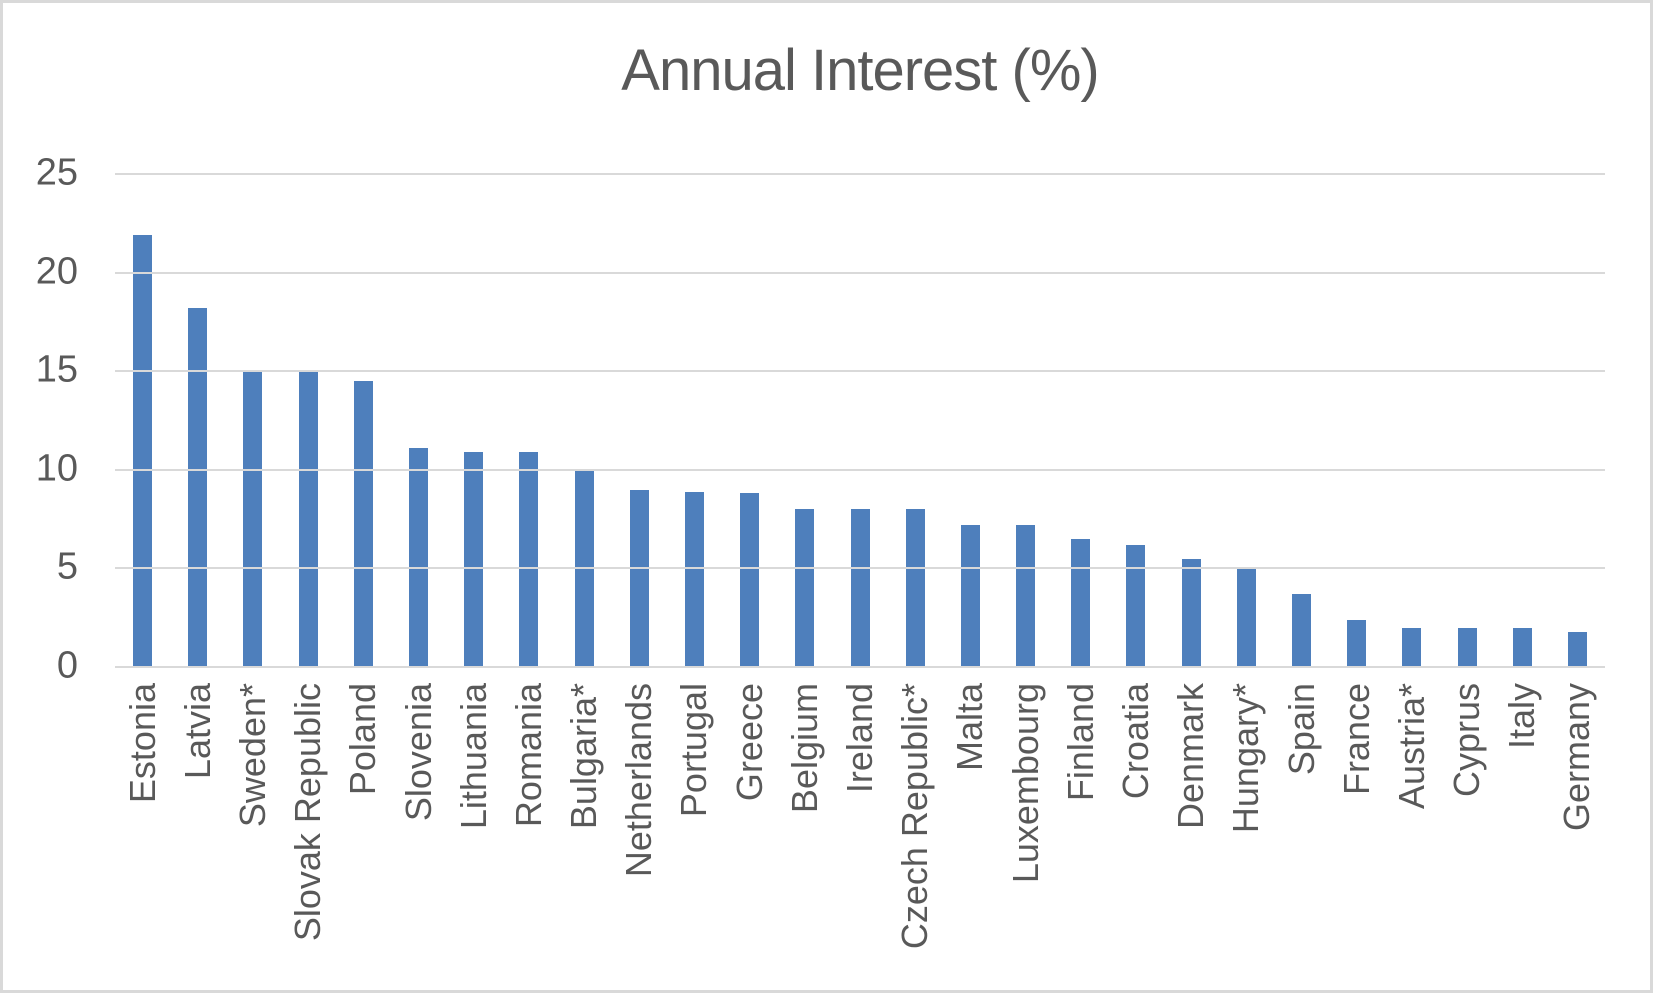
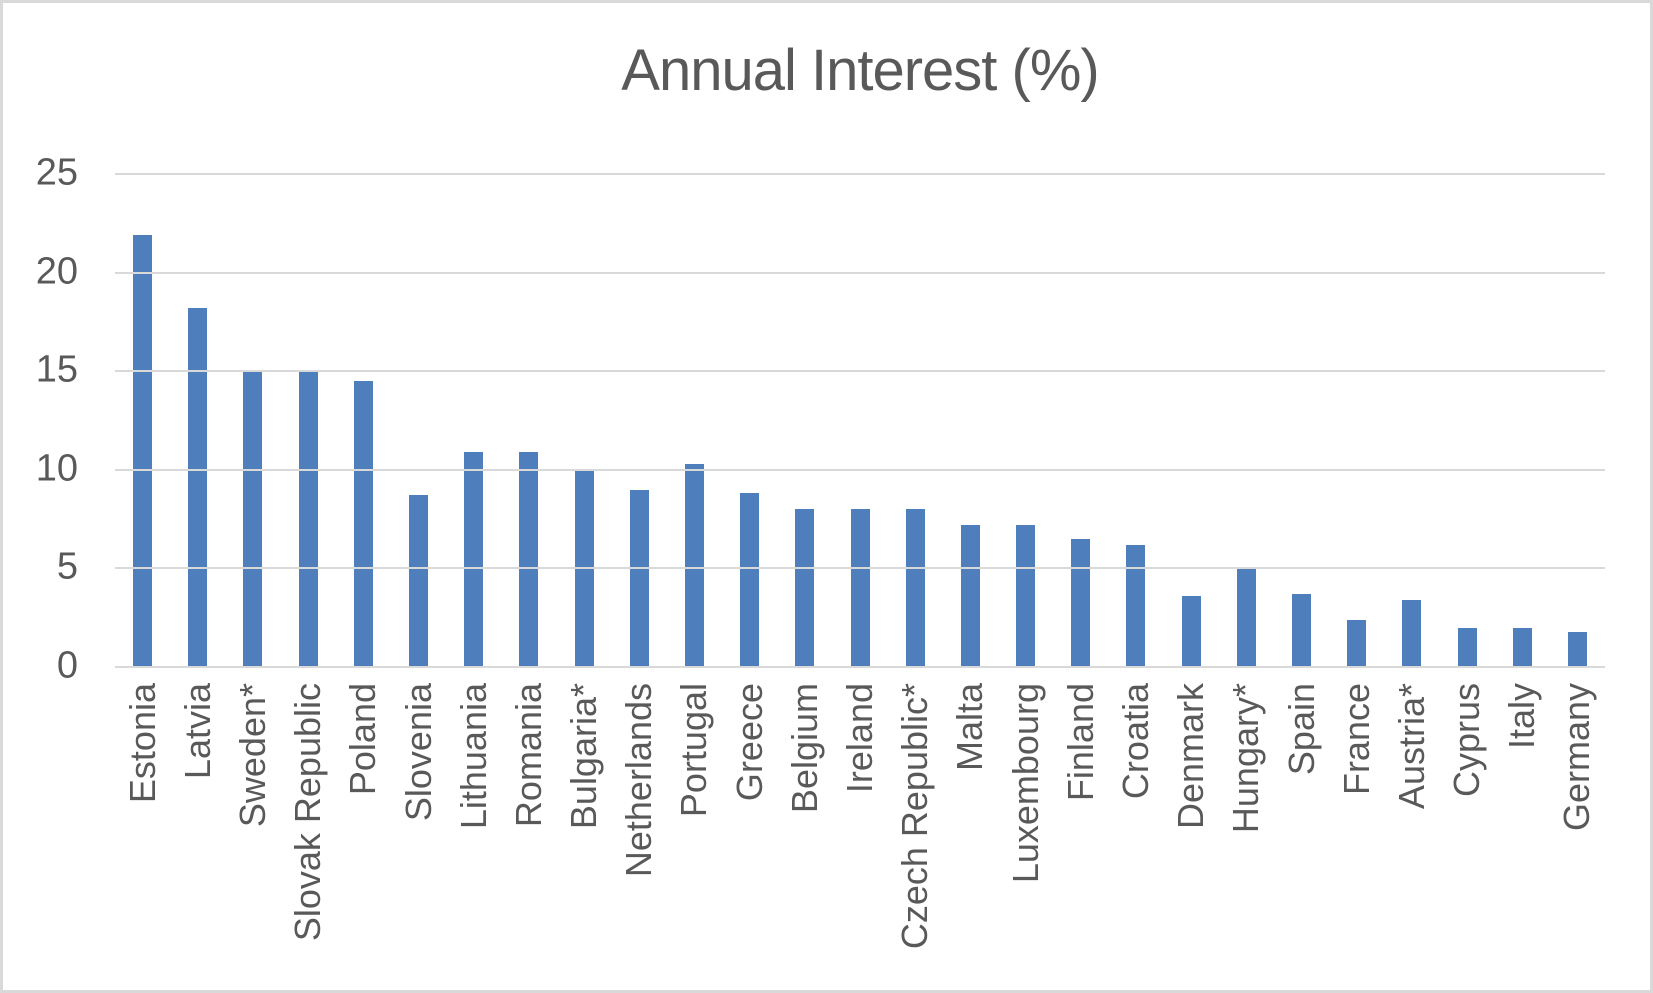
Slovenia: 11.1 -> 8.7
Portugal: 8.9 -> 10.3
Denmark: 5.5 -> 3.6
Austria*: 2.0 -> 3.4
